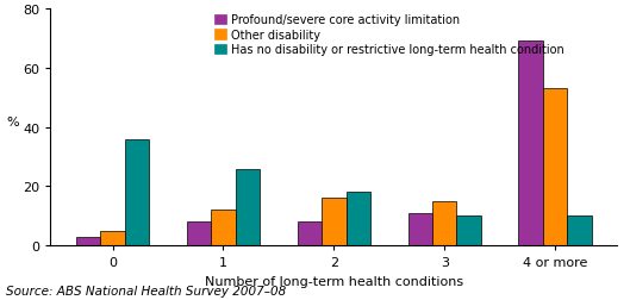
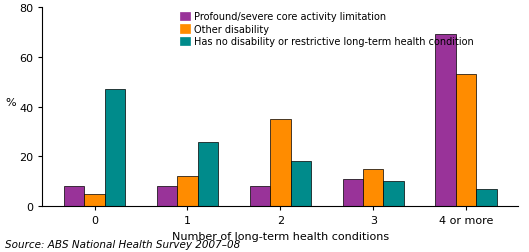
Profound/severe core activity limitation/0: 3 -> 8
Has no disability or restrictive long-term health condition/0: 36 -> 47
Other disability/2: 16 -> 35
Has no disability or restrictive long-term health condition/4 or more: 10 -> 7
